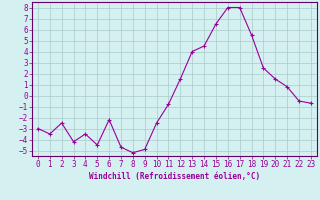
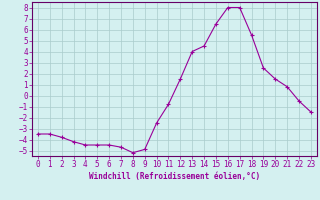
0: -3.0 -> -3.5
2: -2.5 -> -3.8
4: -3.5 -> -4.5
6: -2.2 -> -4.5
23: -0.7 -> -1.5
